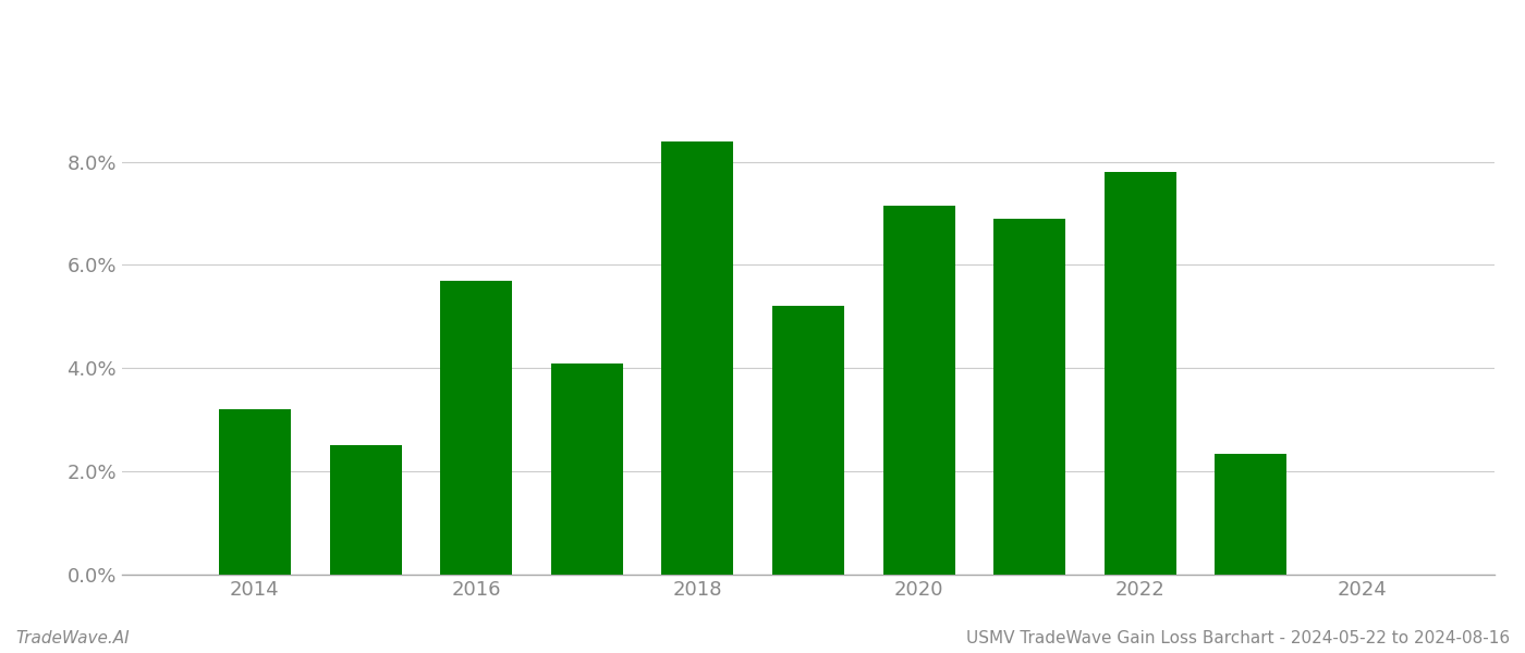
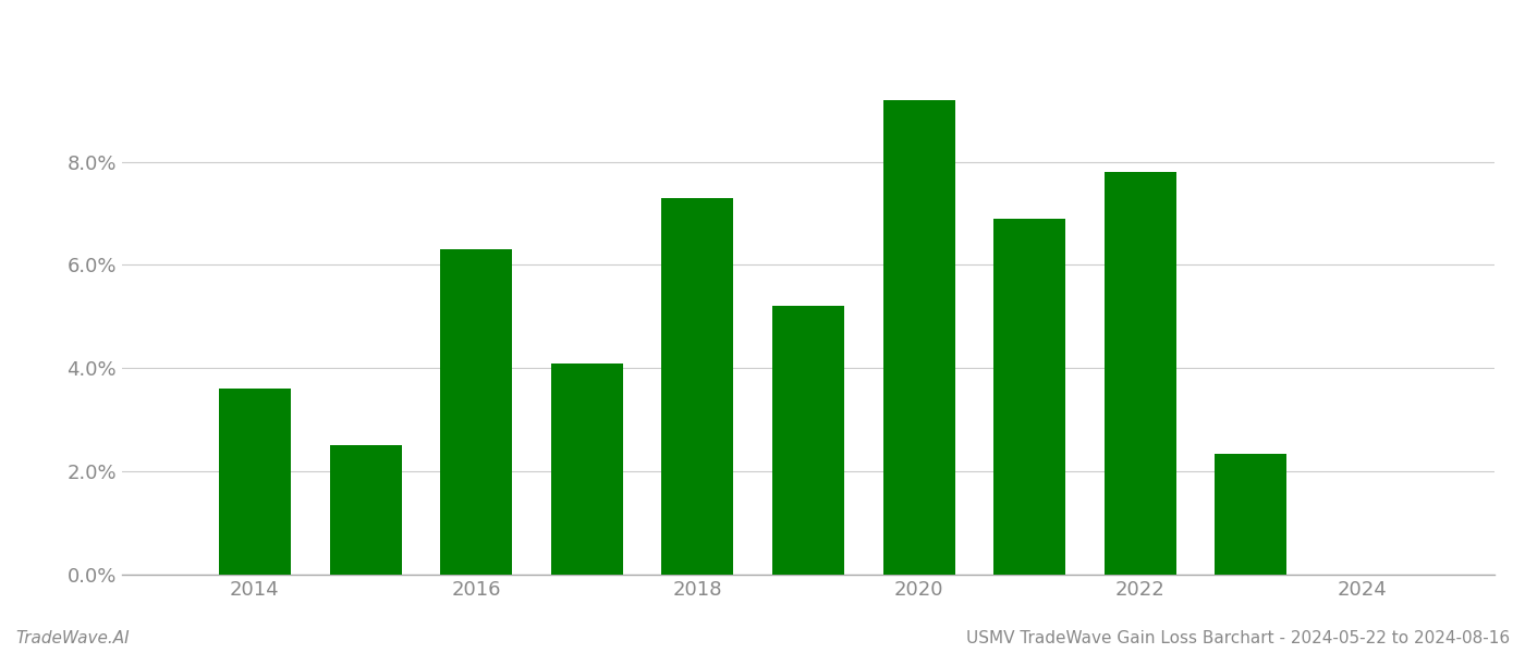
2014: 3.20% -> 3.60%
2016: 5.70% -> 6.30%
2018: 8.40% -> 7.30%
2020: 7.15% -> 9.20%
